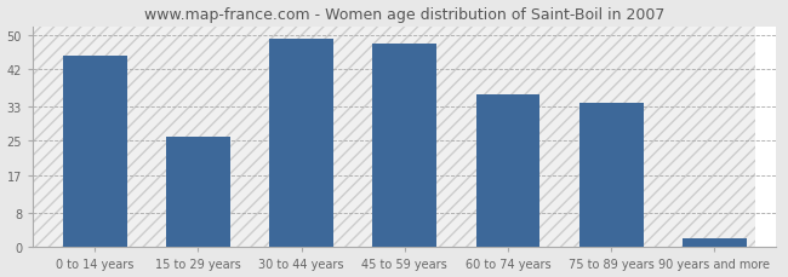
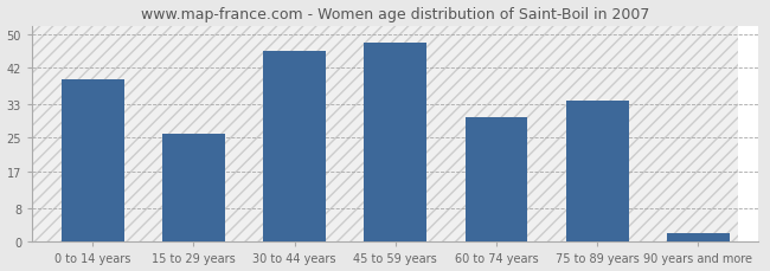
0 to 14 years: 45 -> 39
30 to 44 years: 49 -> 46
60 to 74 years: 36 -> 30
